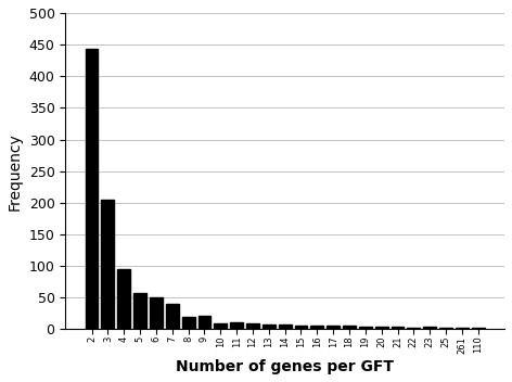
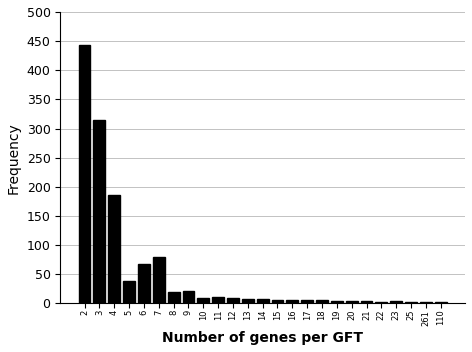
3: 205 -> 314
4: 95 -> 186
5: 58 -> 38
6: 51 -> 68
7: 40 -> 80
